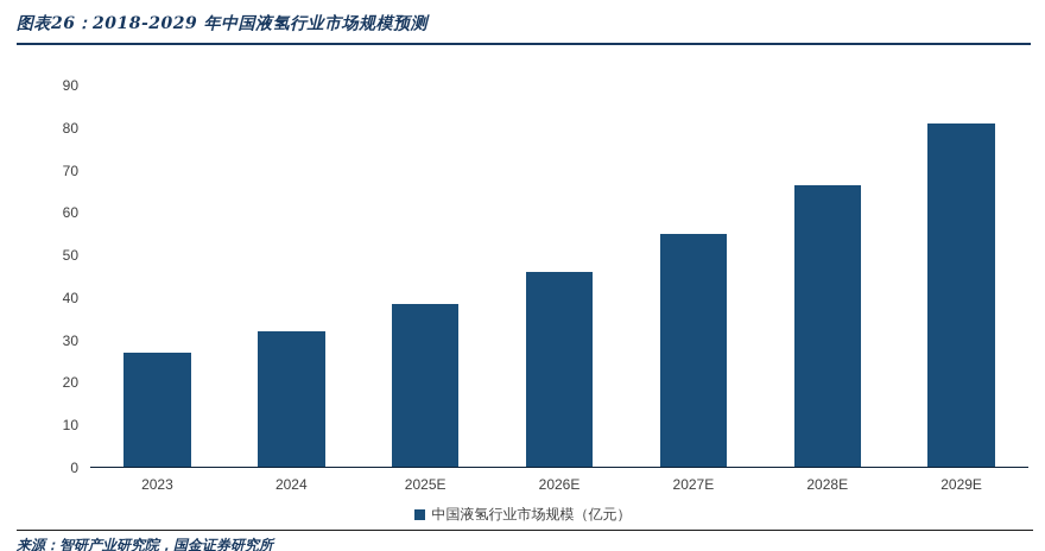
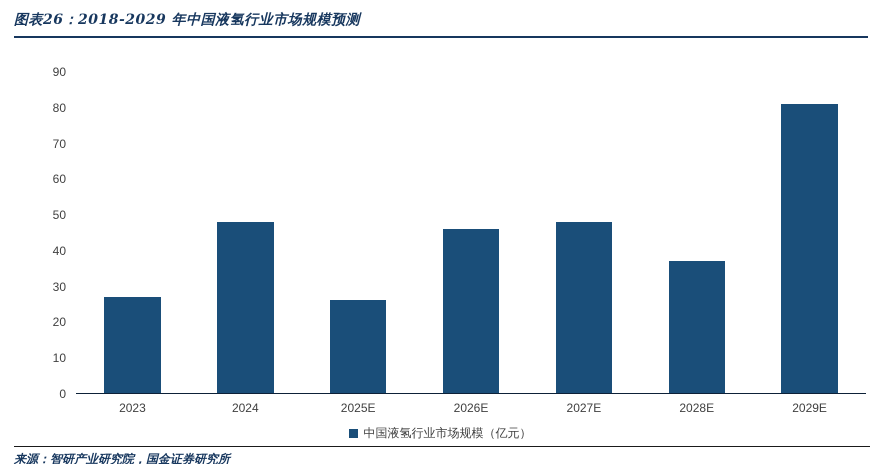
2024: 32 -> 48
2025E: 38 -> 26
2027E: 55 -> 48
2028E: 66 -> 37
